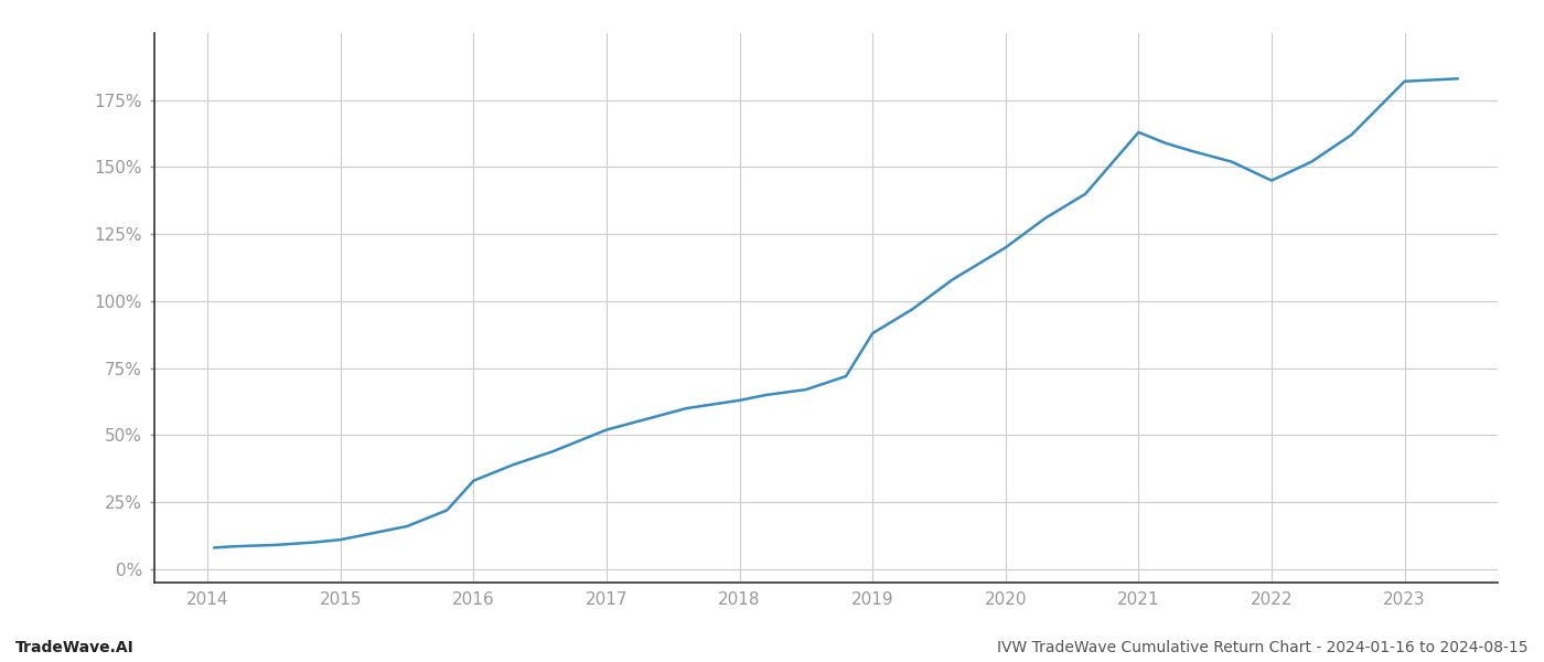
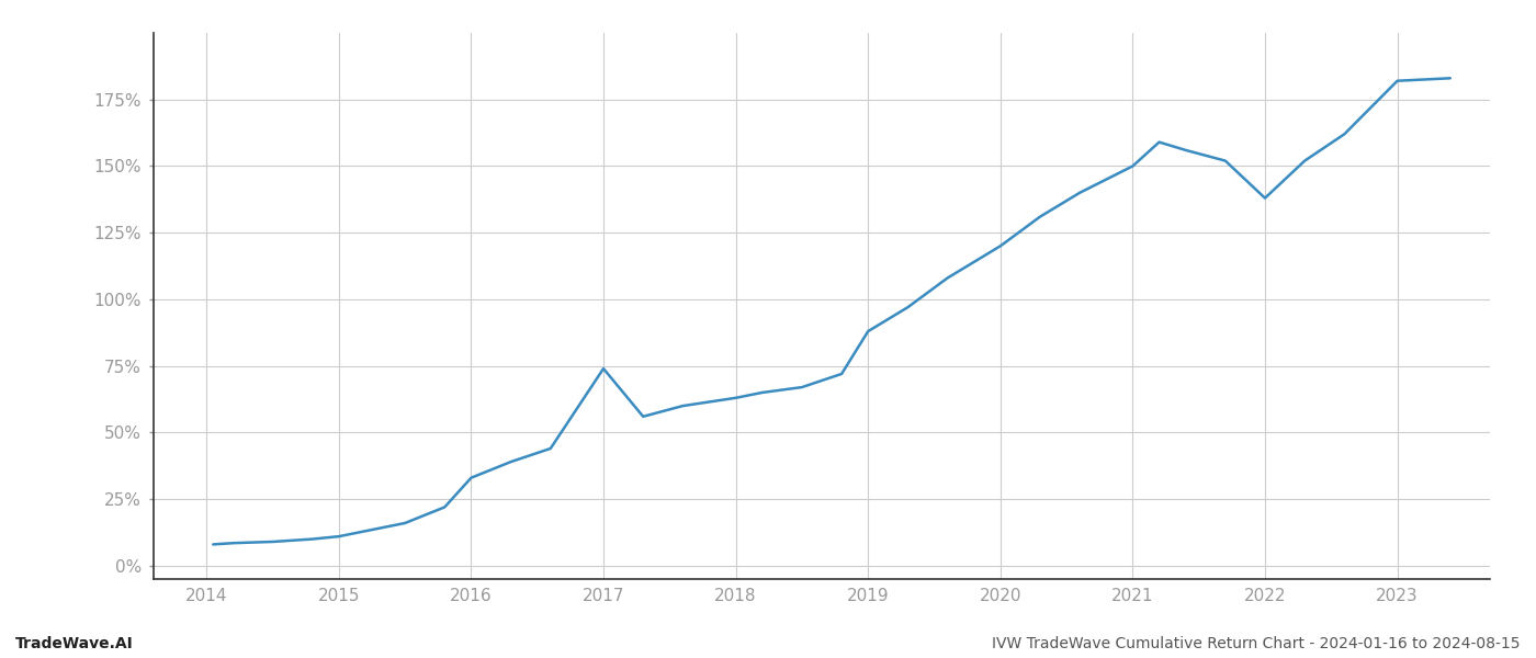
2017: 52.0% -> 74.0%
2021: 163.0% -> 150.0%
2022: 145.0% -> 138.0%
